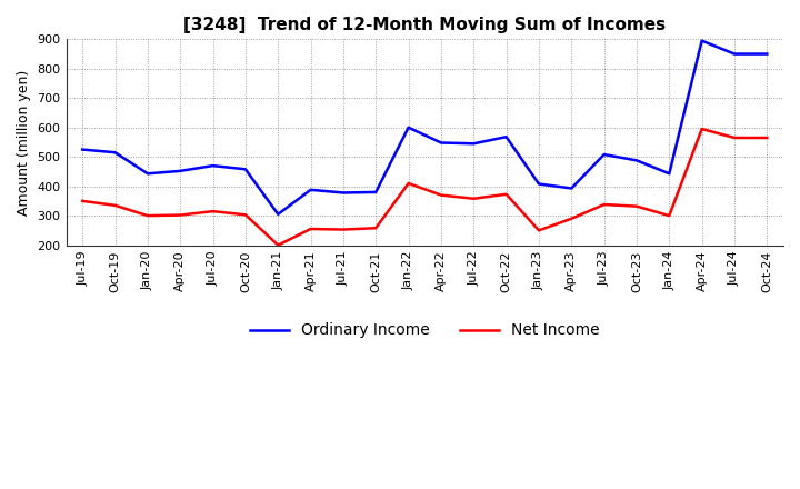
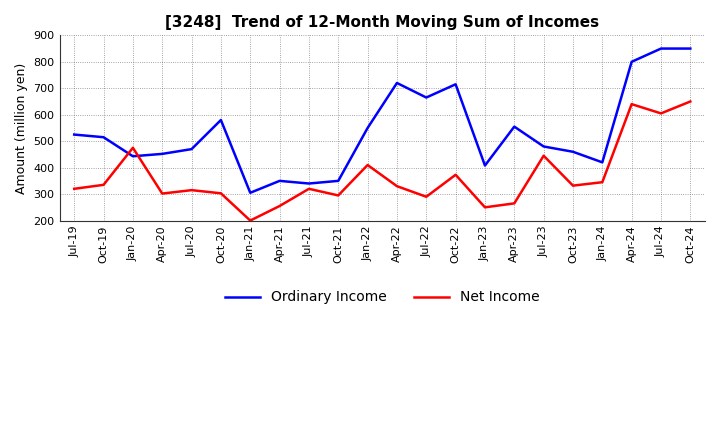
Net Income/Jul-19: 350 -> 320
Net Income/Jan-20: 300 -> 475
Ordinary Income/Oct-20: 458 -> 580
Ordinary Income/Apr-21: 388 -> 350
Ordinary Income/Jul-21: 378 -> 340
Net Income/Jul-21: 253 -> 320
Ordinary Income/Oct-21: 380 -> 350
Net Income/Oct-21: 258 -> 295
Ordinary Income/Jan-22: 600 -> 550
Ordinary Income/Apr-22: 548 -> 720
Net Income/Apr-22: 370 -> 330
Ordinary Income/Jul-22: 545 -> 665
Net Income/Jul-22: 358 -> 290
Ordinary Income/Oct-22: 568 -> 715
Ordinary Income/Apr-23: 393 -> 555
Net Income/Apr-23: 290 -> 265
Ordinary Income/Jul-23: 508 -> 480
Net Income/Jul-23: 338 -> 445
Ordinary Income/Oct-23: 488 -> 460
Ordinary Income/Jan-24: 443 -> 420
Net Income/Jan-24: 300 -> 345
Ordinary Income/Apr-24: 895 -> 800
Net Income/Apr-24: 595 -> 640
Net Income/Jul-24: 565 -> 605
Net Income/Oct-24: 565 -> 650
